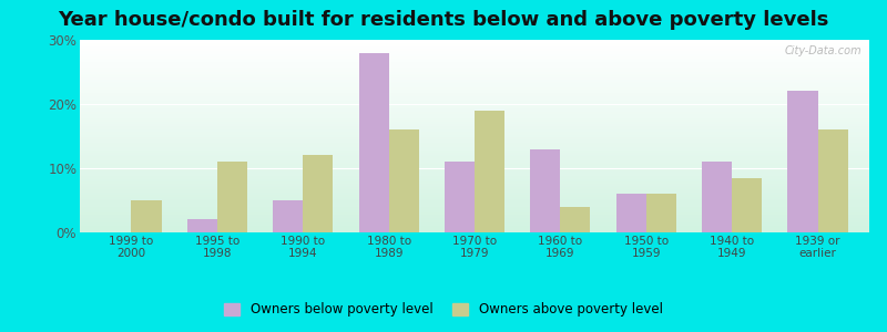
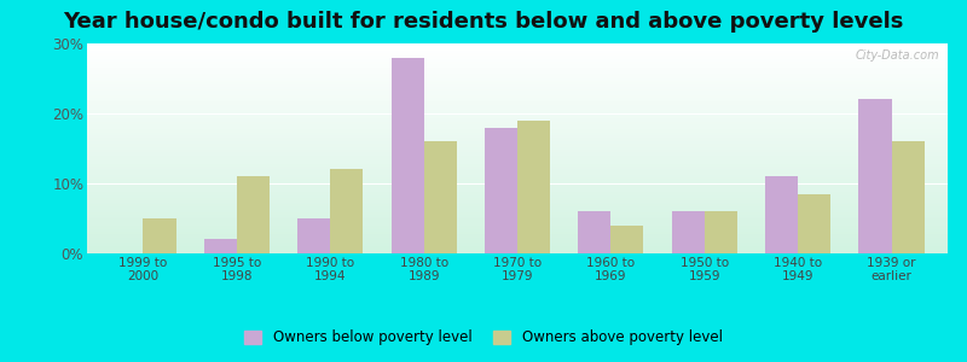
Owners below poverty level/1970 to 1979: 11% -> 18%
Owners below poverty level/1960 to 1969: 13% -> 6%
